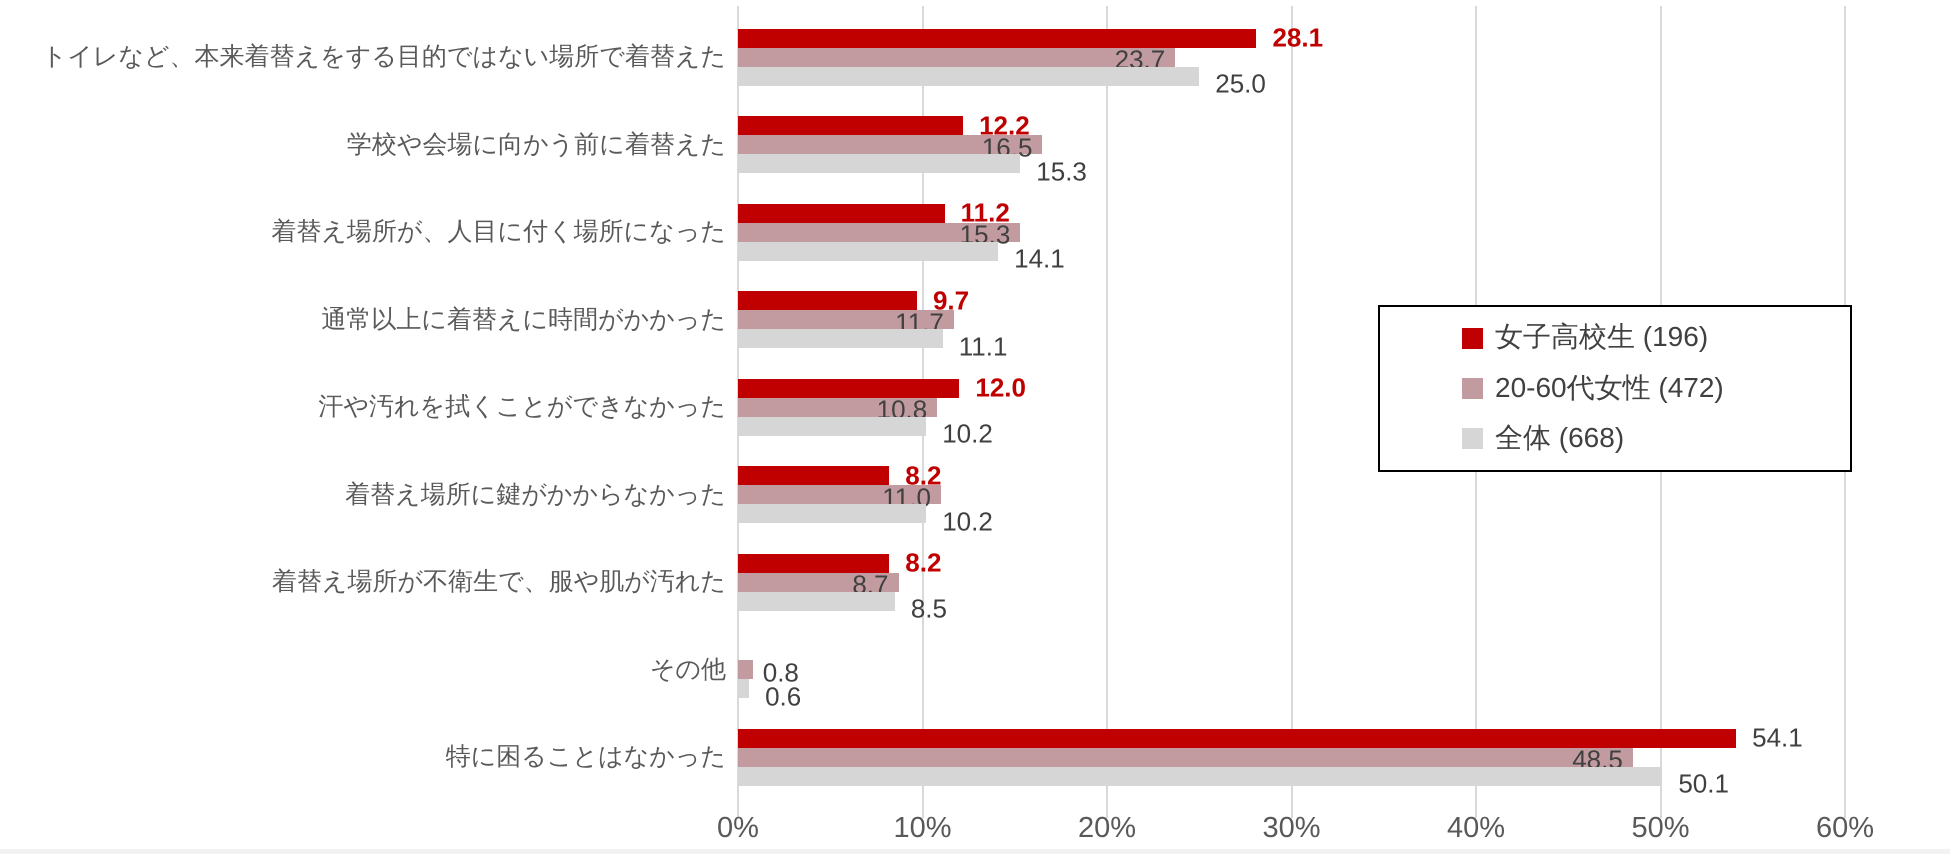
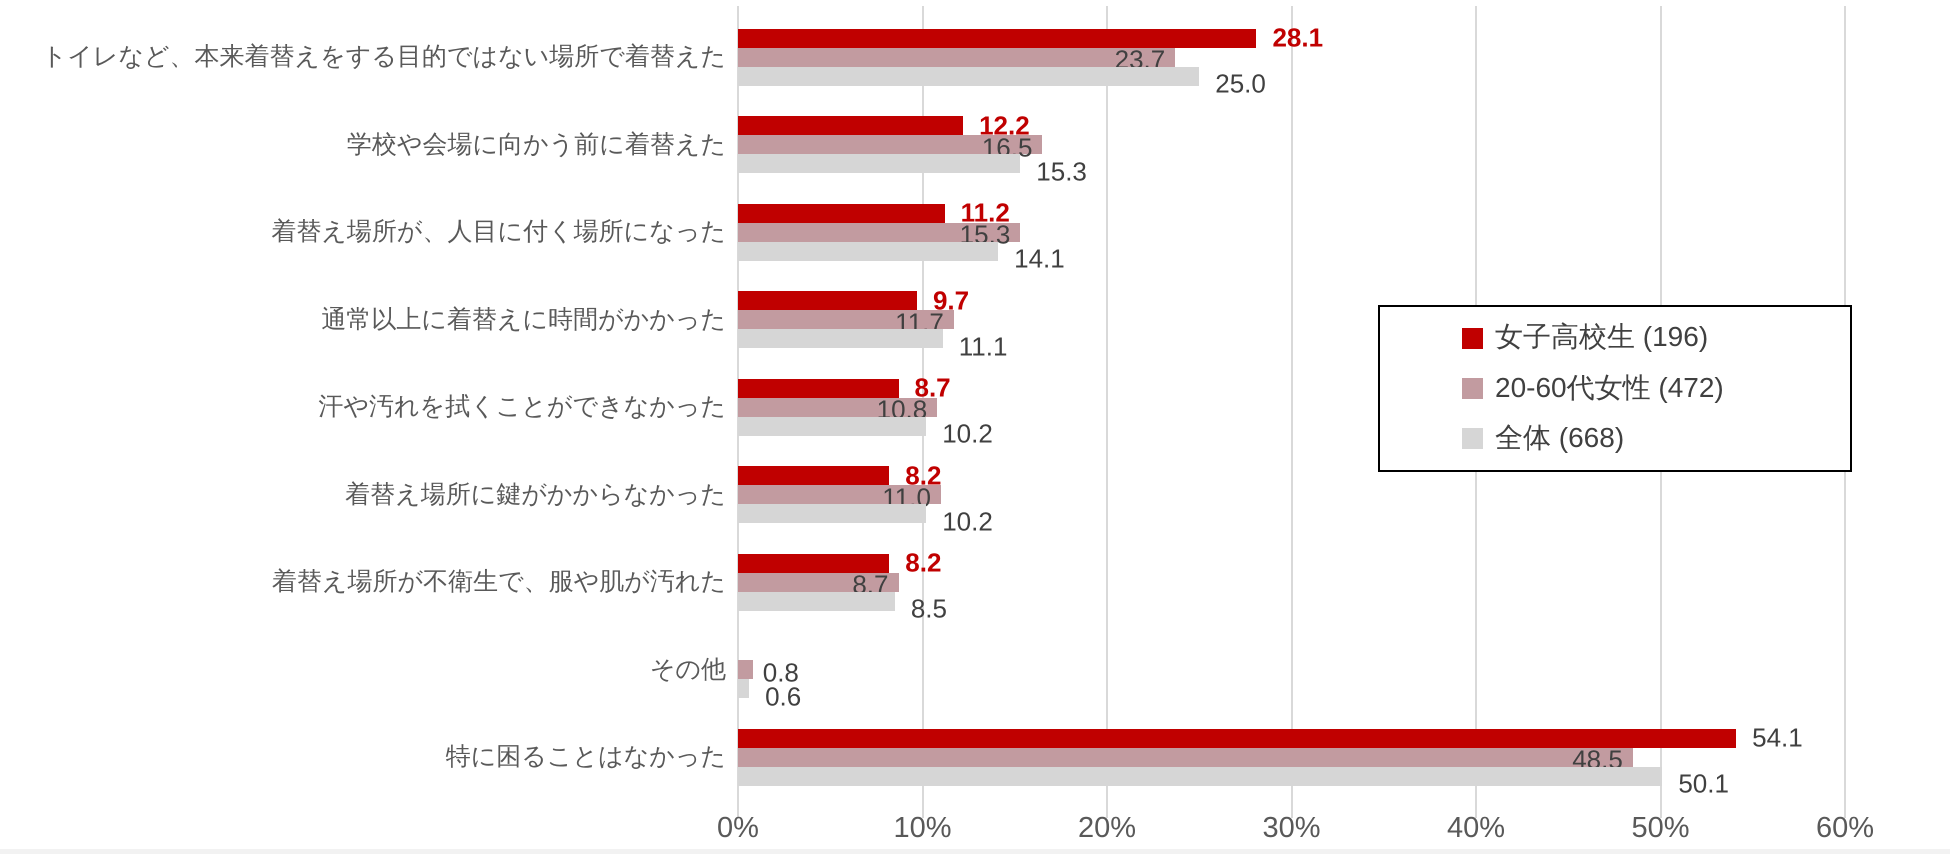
女子高校生 (196)/汗や汚れを拭くことができなかった: 12.0 -> 8.7
